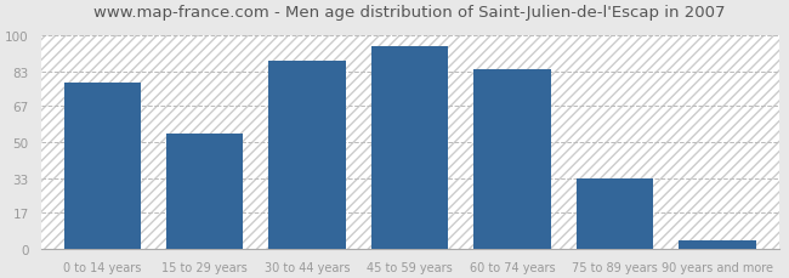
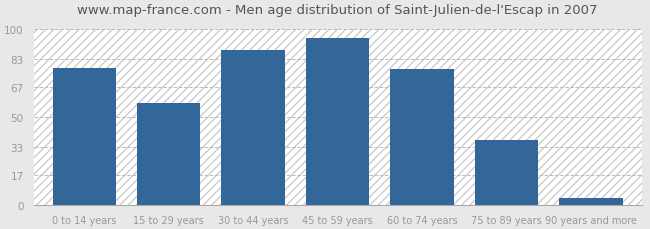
15 to 29 years: 54 -> 58
60 to 74 years: 84 -> 77
75 to 89 years: 33 -> 37
